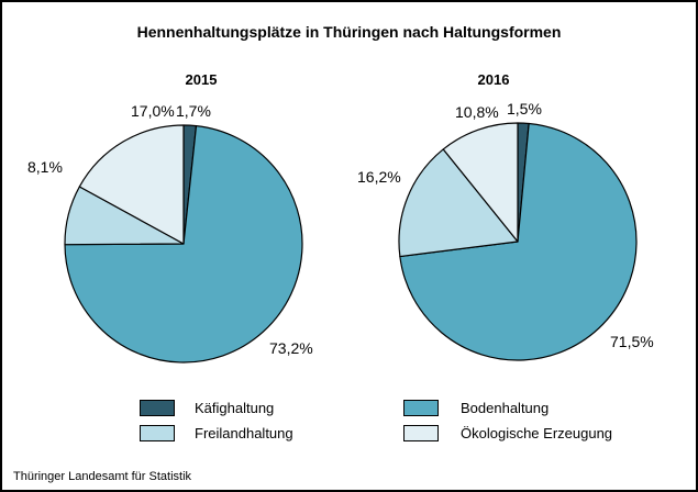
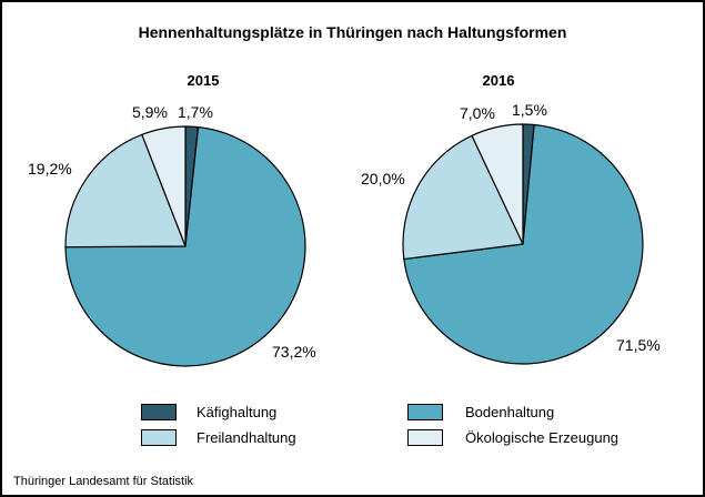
2015/Freilandhaltung: 8,1% -> 19,2%
2015/Ökologische Erzeugung: 17,0% -> 5,9%
2016/Freilandhaltung: 16,2% -> 20,0%
2016/Ökologische Erzeugung: 10,8% -> 7,0%
